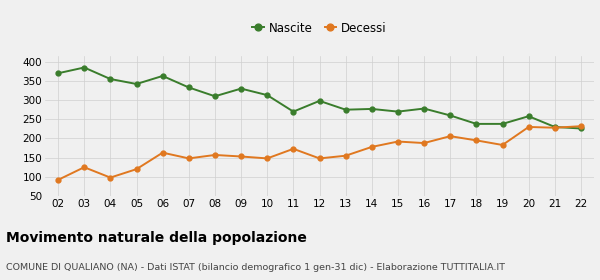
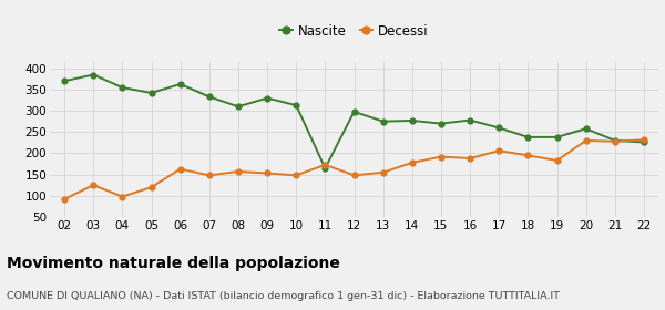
Nascite/11: 270 -> 165
